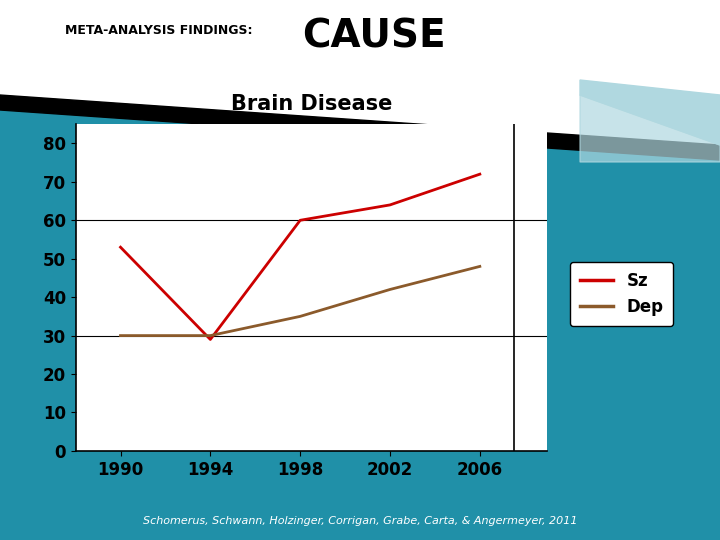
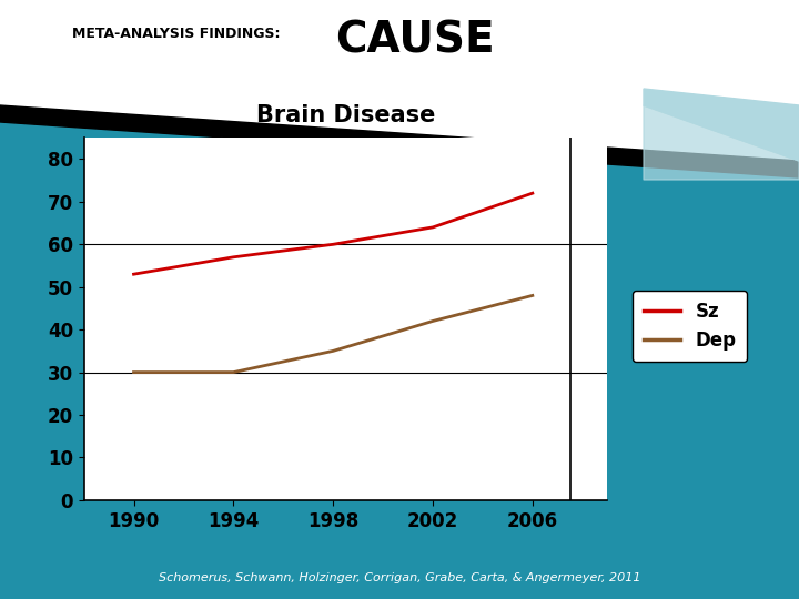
Sz/1994: 29 -> 57
